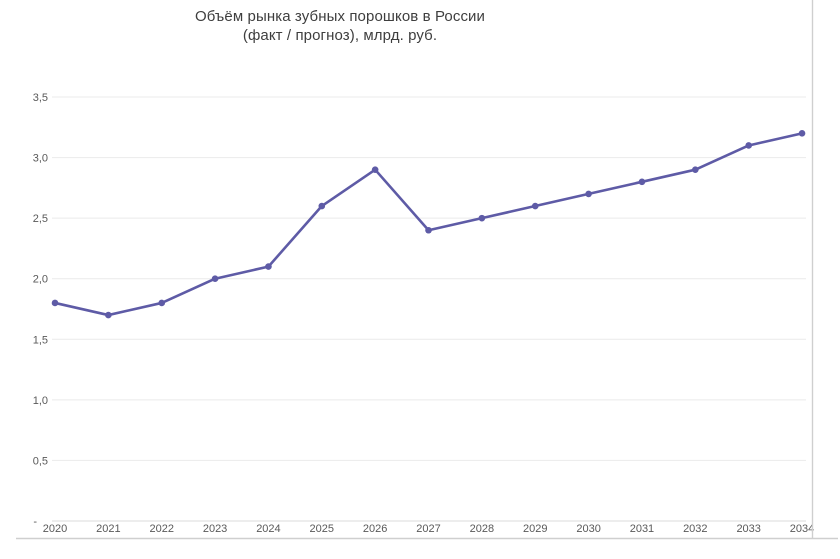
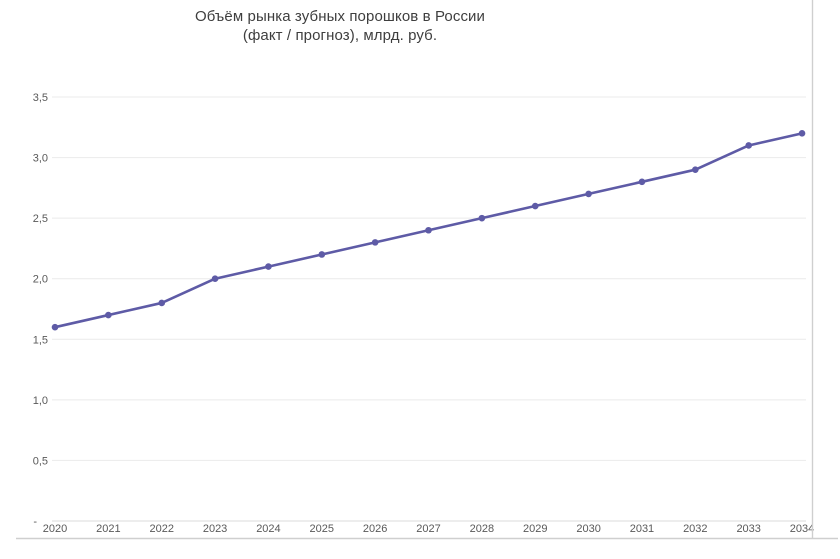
2020: 1,8 -> 1,6
2025: 2,6 -> 2,2
2026: 2,9 -> 2,3
